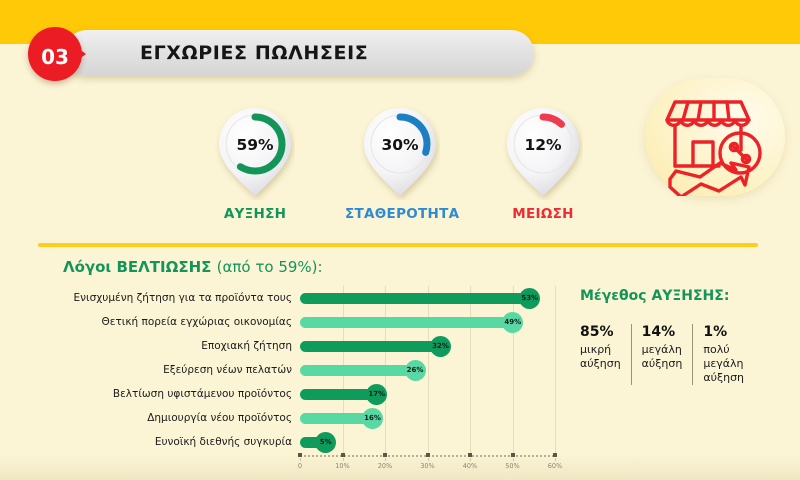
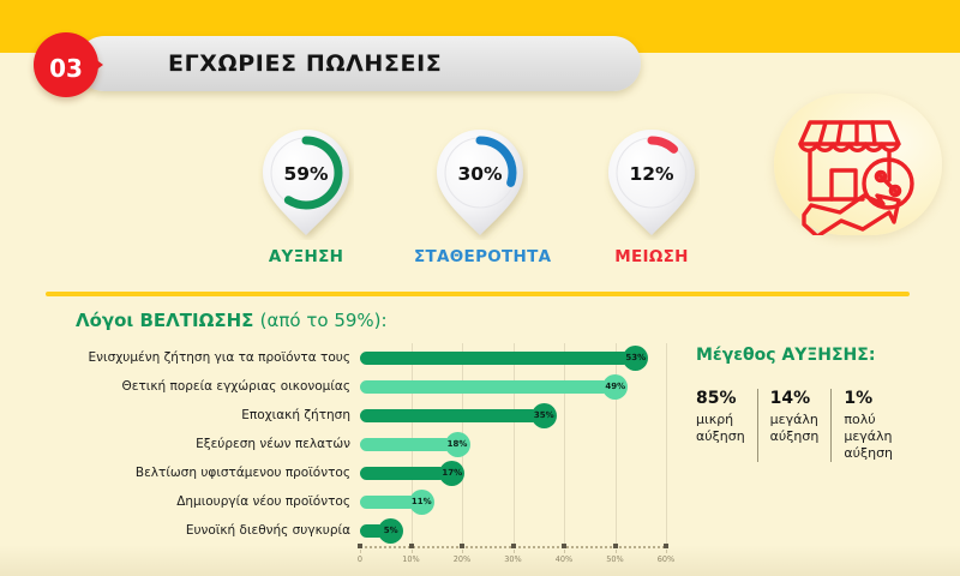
Εποχιακή ζήτηση: 32% -> 35%
Εξεύρεση νέων πελατών: 26% -> 18%
Δημιουργία νέου προϊόντος: 16% -> 11%
